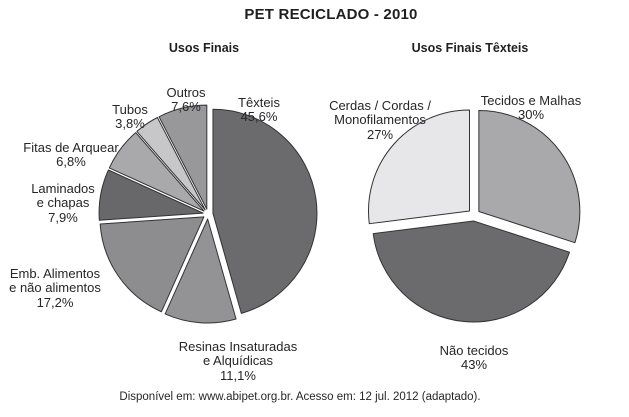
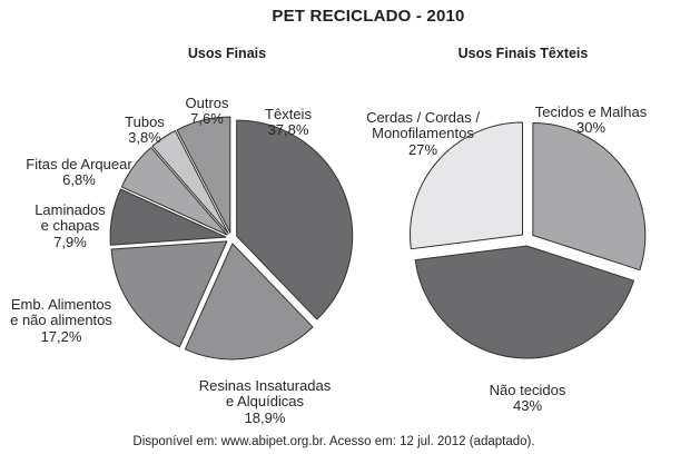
Usos Finais/Têxteis: 45,6% -> 37,8%
Usos Finais/Resinas Insaturadas e Alquídicas: 11,1% -> 18,9%
